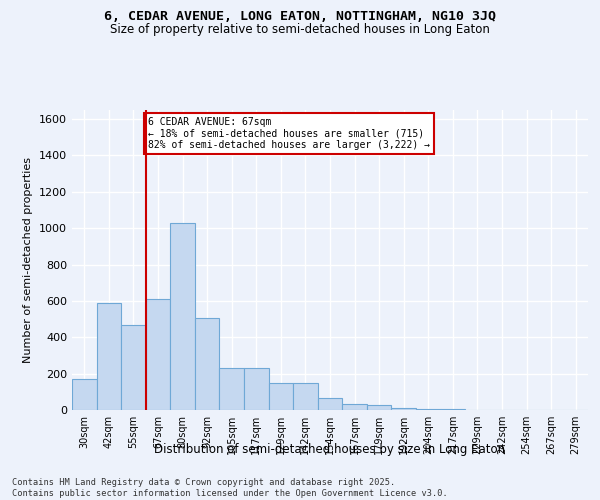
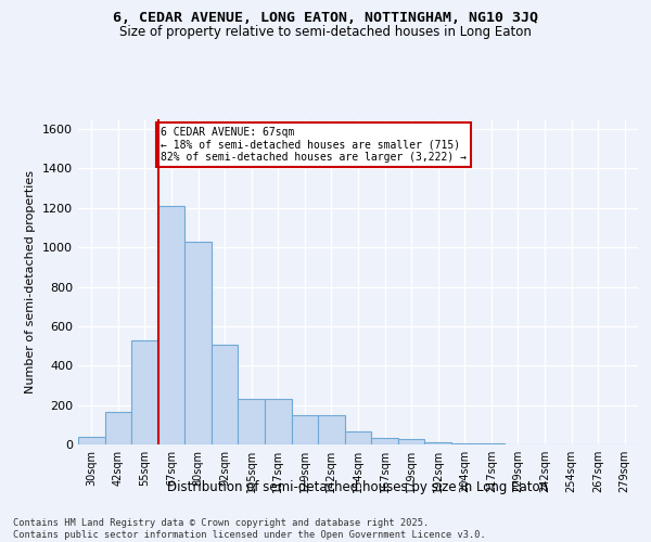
30sqm: 170 -> 40
42sqm: 590 -> 160
55sqm: 470 -> 530
67sqm: 610 -> 1210
